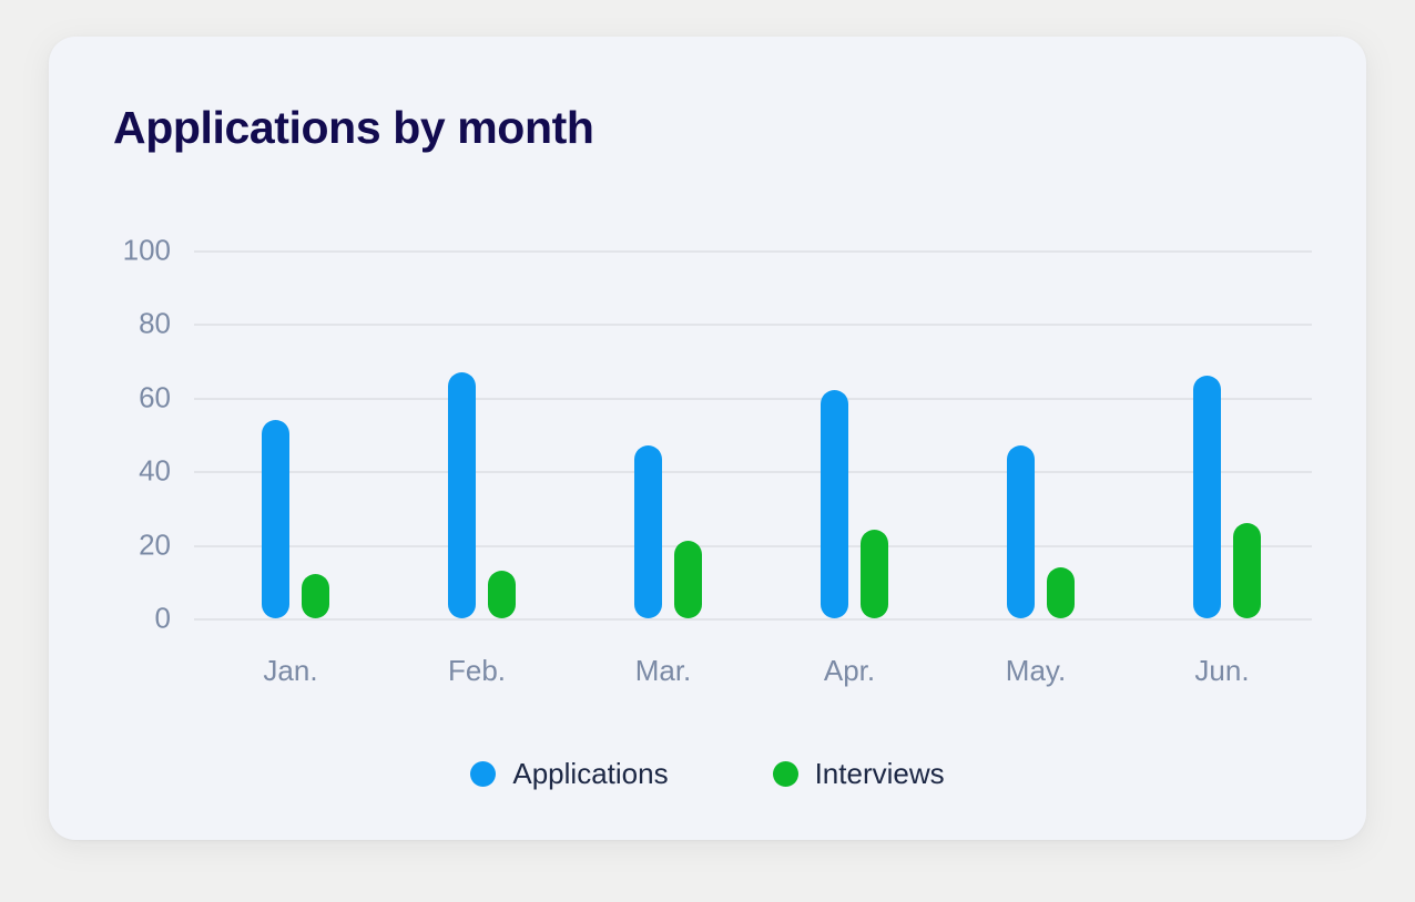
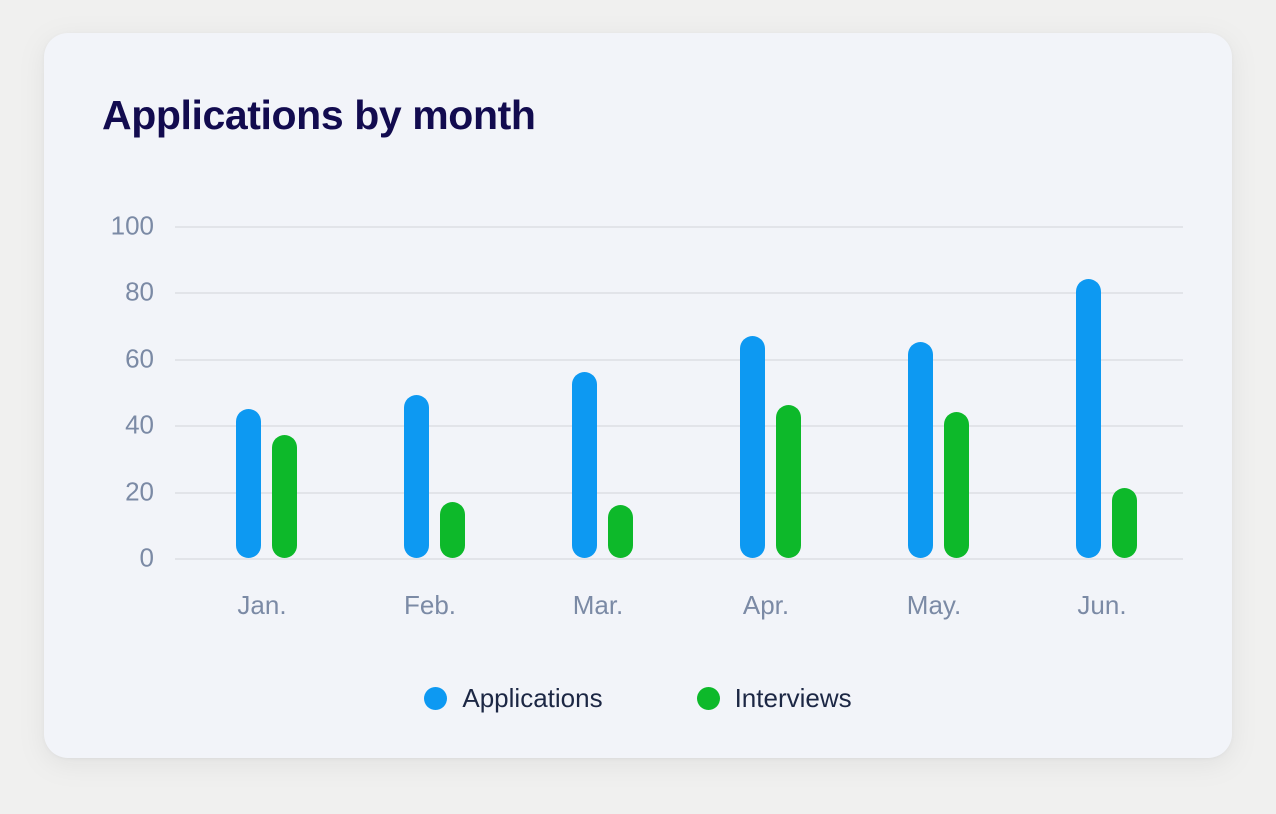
Applications/Jan.: 54 -> 45
Interviews/Jan.: 12 -> 37
Applications/Feb.: 67 -> 49
Interviews/Feb.: 13 -> 17
Applications/Mar.: 47 -> 56
Interviews/Mar.: 21 -> 16
Applications/Apr.: 62 -> 67
Interviews/Apr.: 24 -> 46
Applications/May.: 47 -> 65
Interviews/May.: 14 -> 44
Applications/Jun.: 66 -> 84
Interviews/Jun.: 26 -> 21
